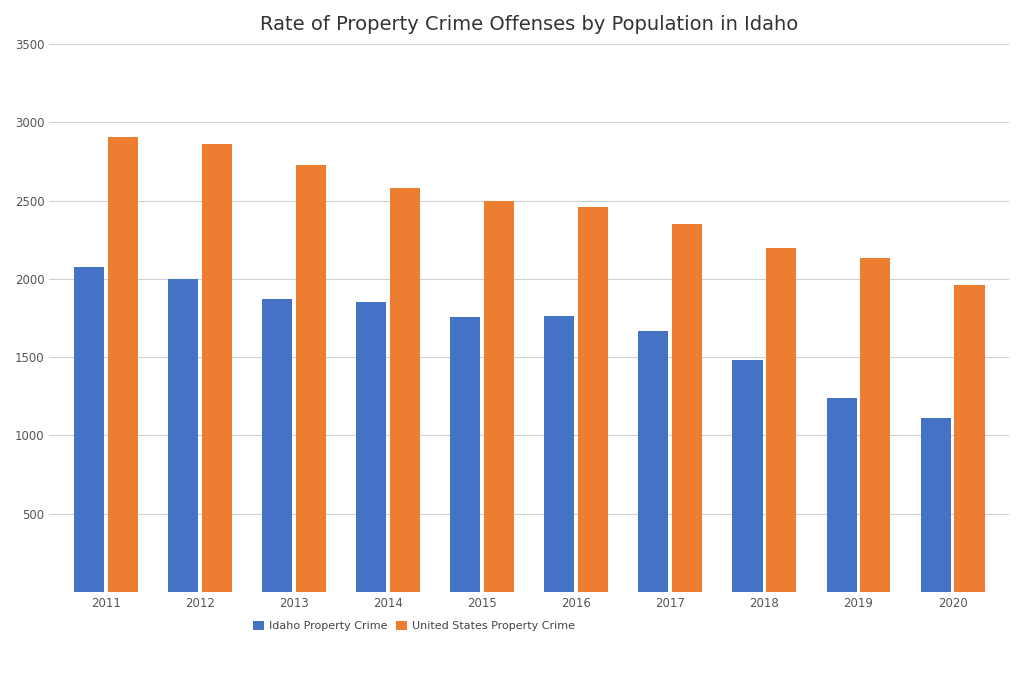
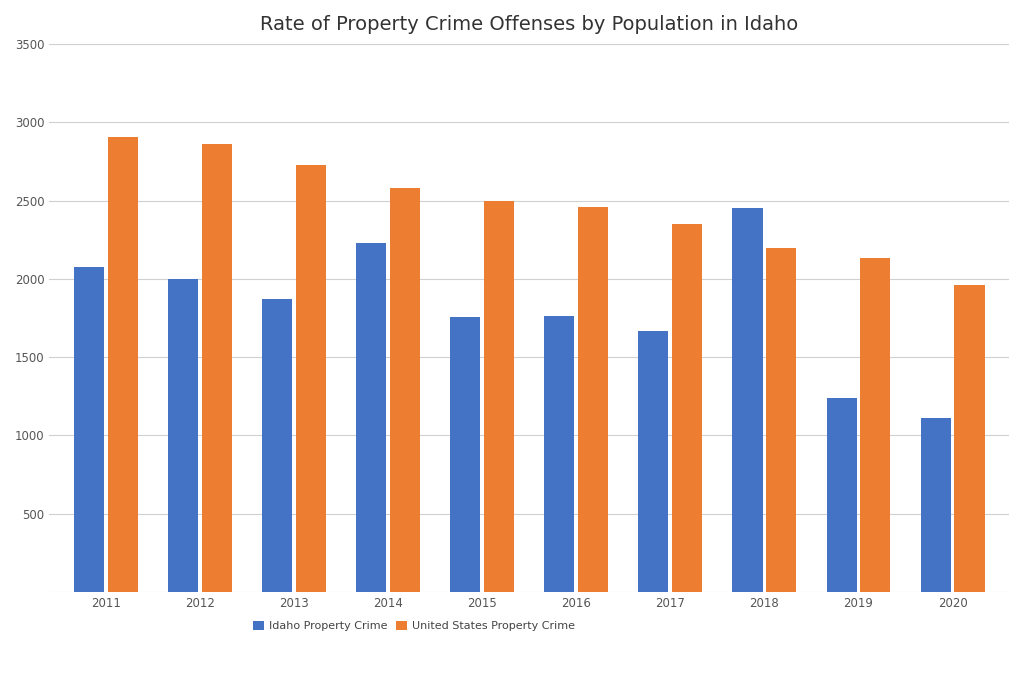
Idaho Property Crime/2014: 1860 -> 2230
Idaho Property Crime/2018: 1480 -> 2450
